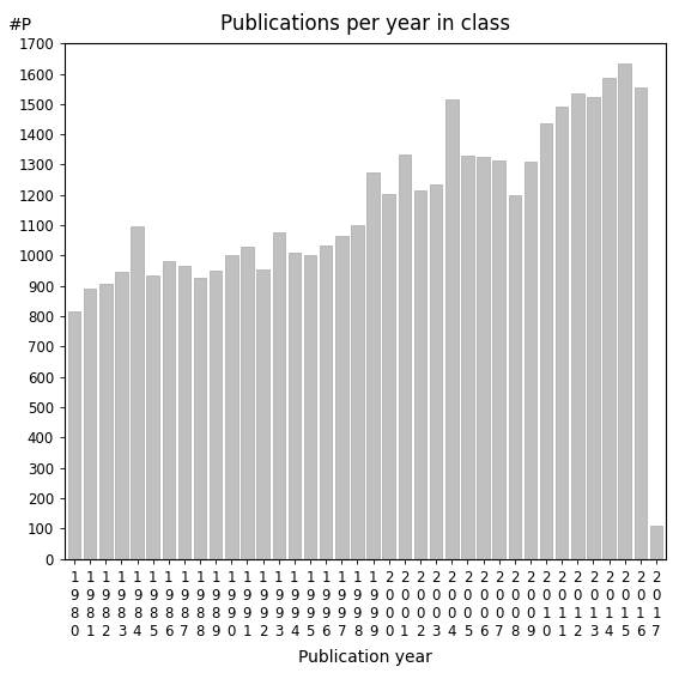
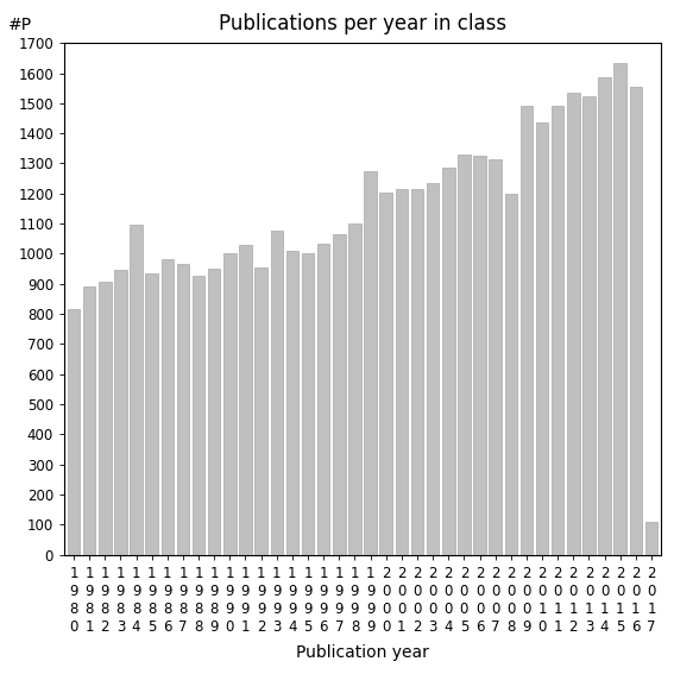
2 0 0 1: 1335 -> 1215
2 0 0 4: 1515 -> 1285
2 0 0 9: 1310 -> 1490
